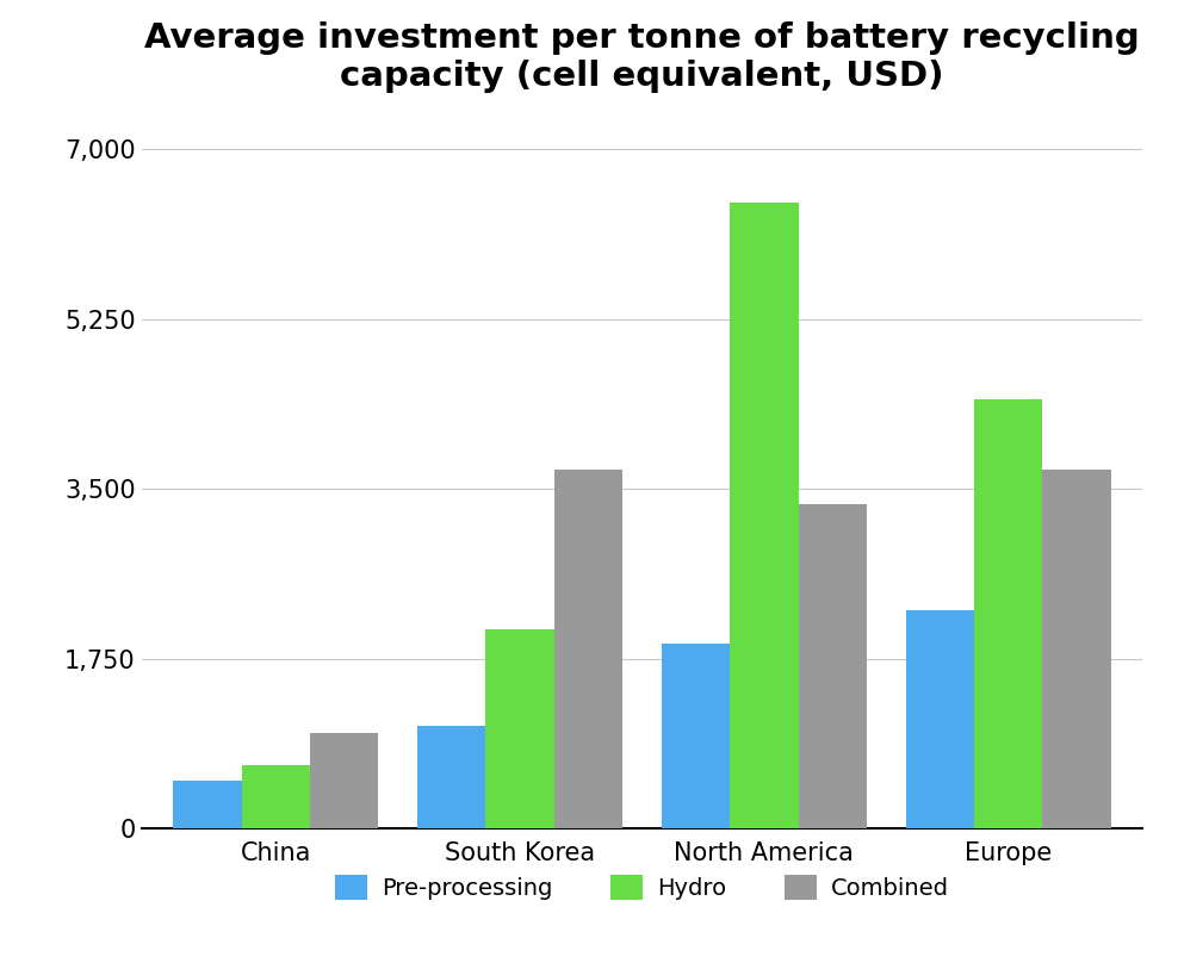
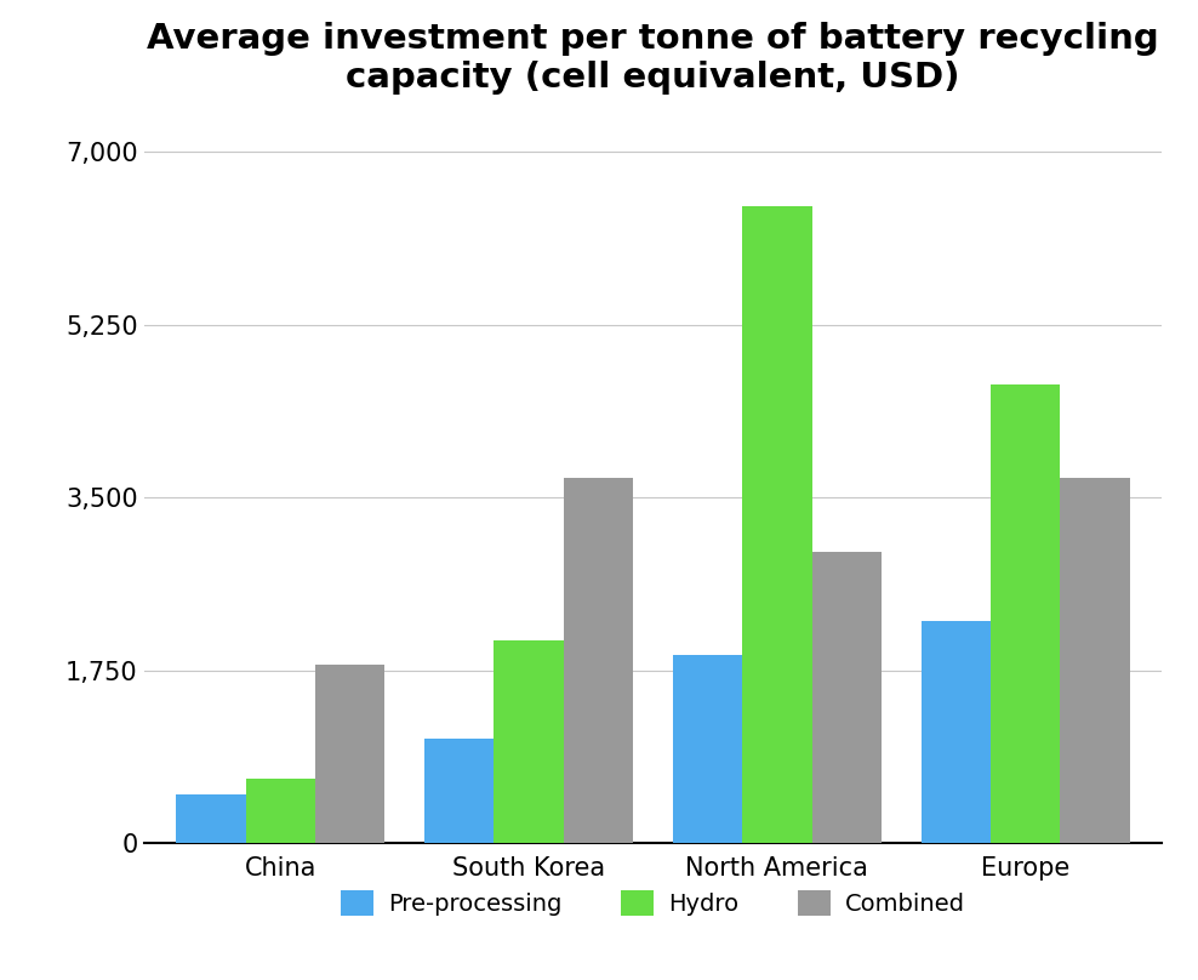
Combined/China: 980 -> 1,800
Combined/North America: 3,340 -> 2,950
Hydro/Europe: 4,420 -> 4,650
